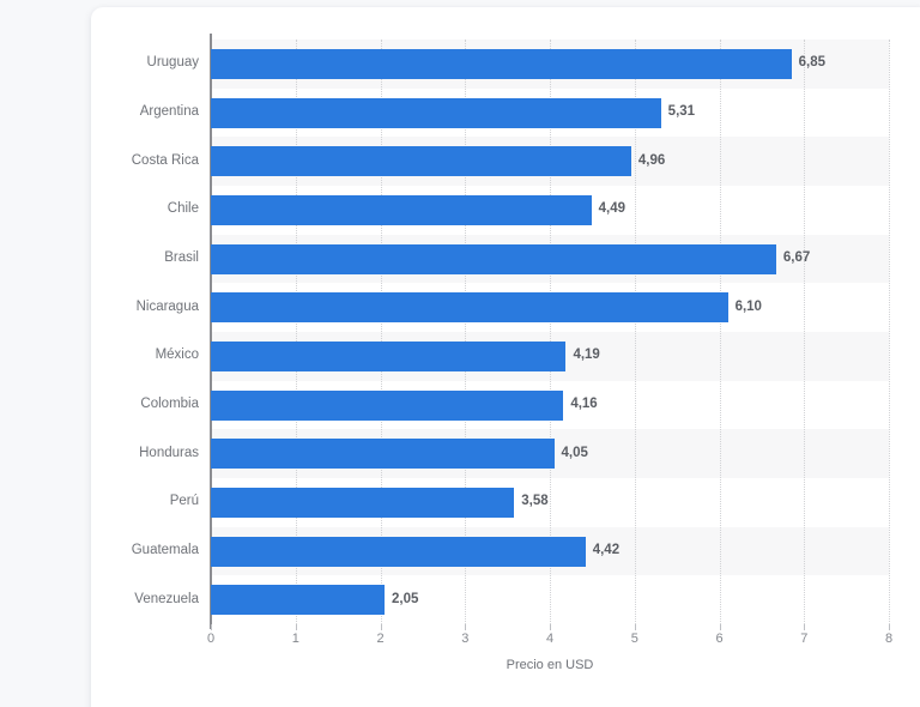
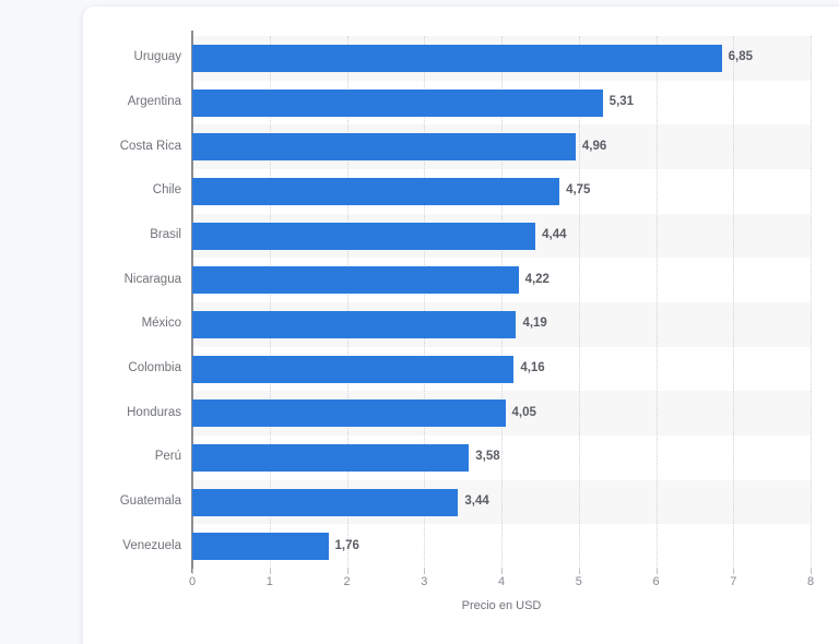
Chile: 4,49 -> 4,75
Brasil: 6,67 -> 4,44
Nicaragua: 6,10 -> 4,22
Guatemala: 4,42 -> 3,44
Venezuela: 2,05 -> 1,76
